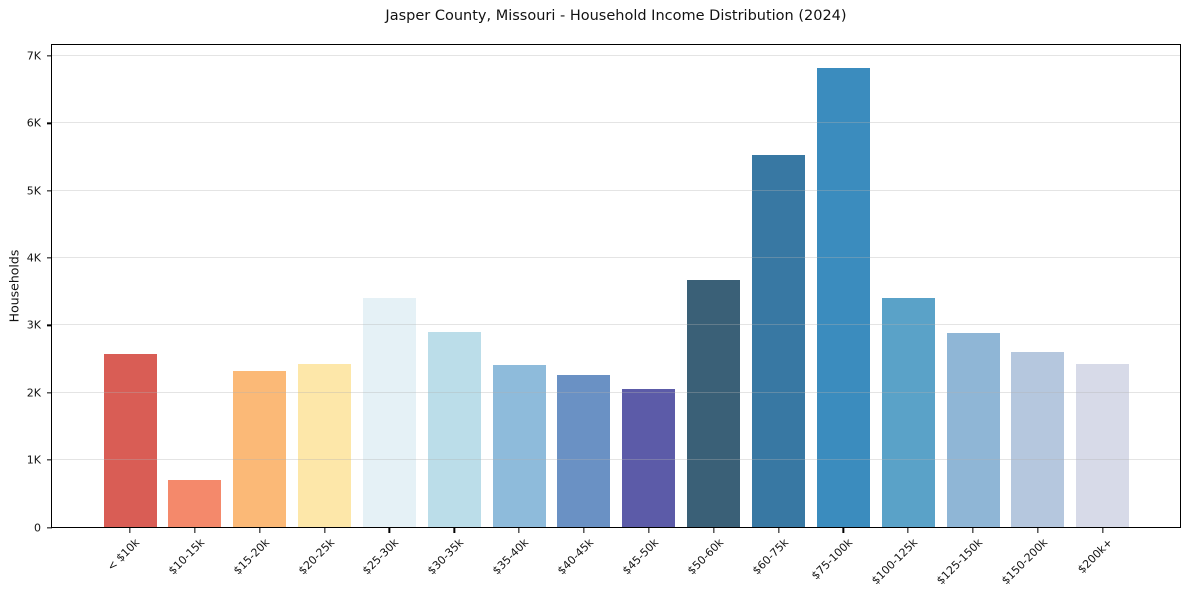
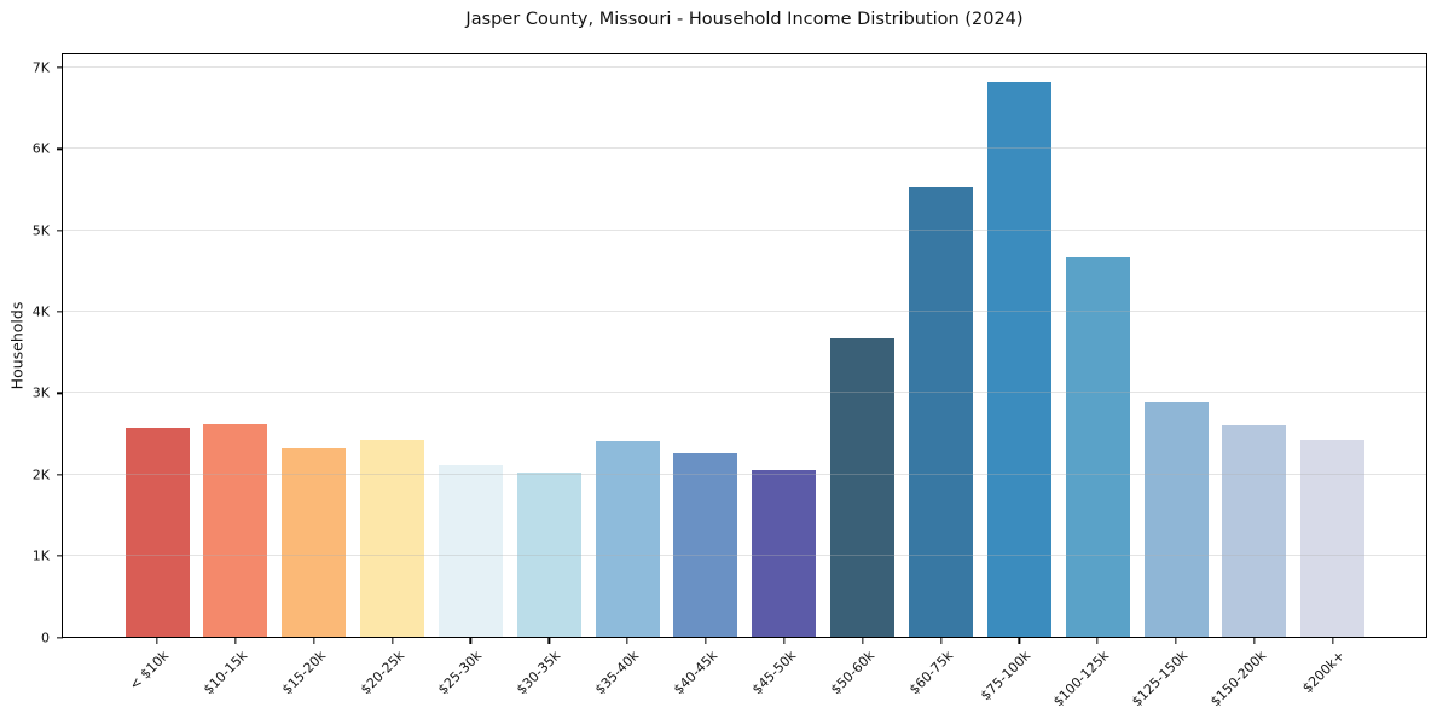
$10-15k: 0.7K -> 2.6K
$25-30k: 3.4K -> 2.1K
$30-35k: 2.9K -> 2.0K
$100-125k: 3.4K -> 4.7K
